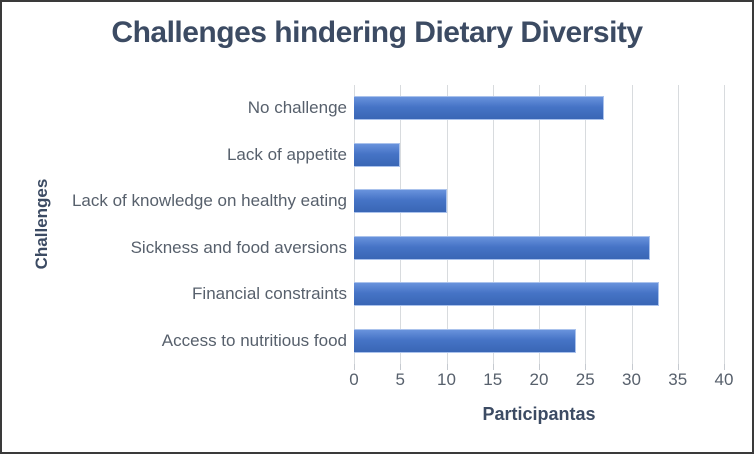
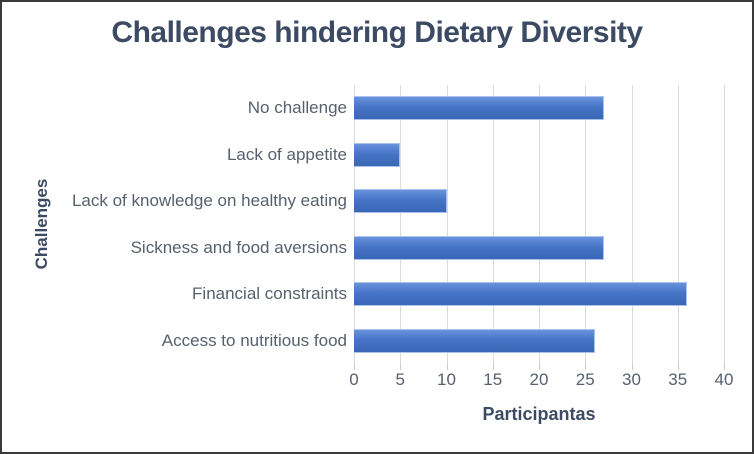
Sickness and food aversions: 32 -> 27
Financial constraints: 33 -> 36
Access to nutritious food: 24 -> 26
